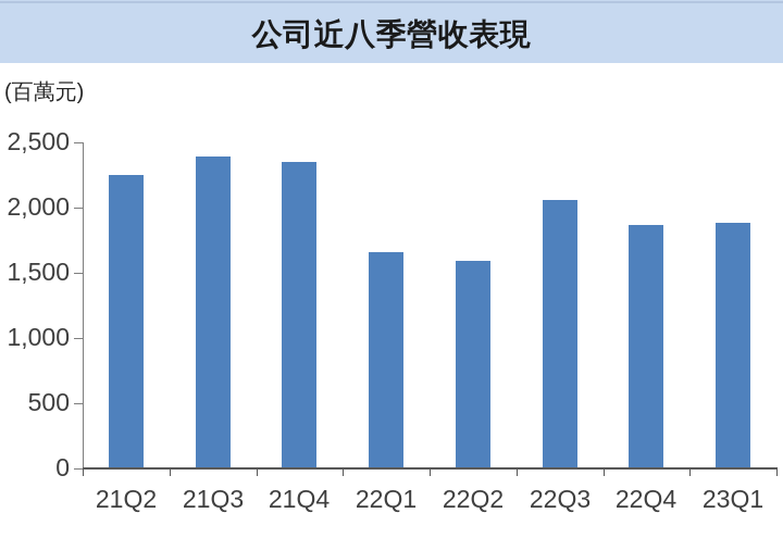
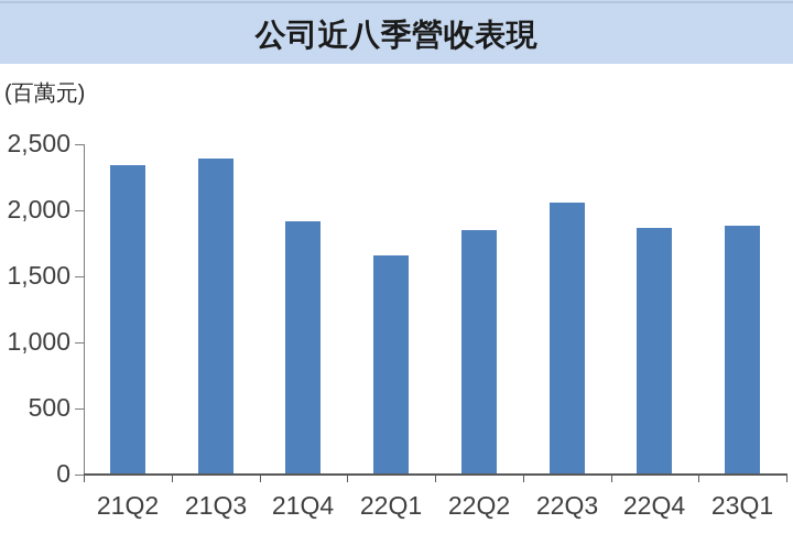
21Q2: 2250 -> 2340
21Q4: 2350 -> 1920
22Q2: 1590 -> 1850
